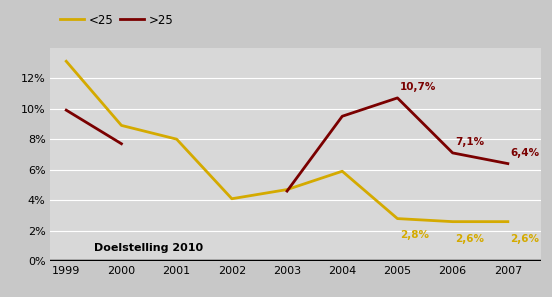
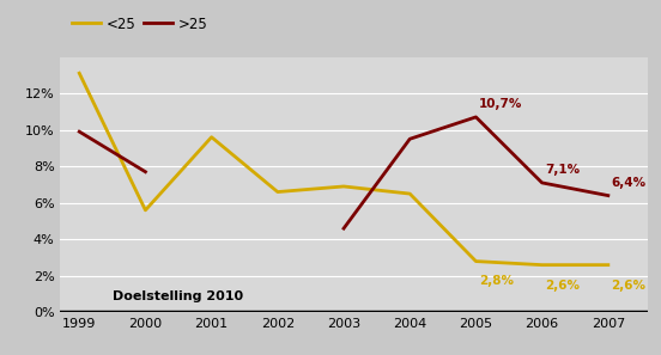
<25/2000: 8.9% -> 5.6%
<25/2001: 8.0% -> 9.6%
<25/2002: 4.1% -> 6.6%
<25/2003: 4.7% -> 6.9%
<25/2004: 5.9% -> 6.5%
